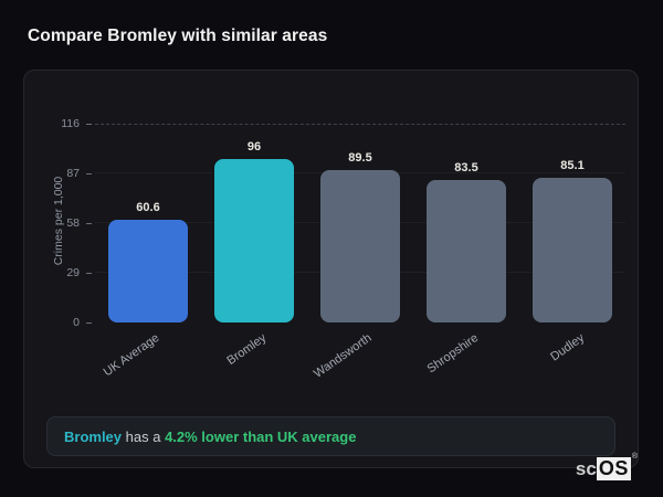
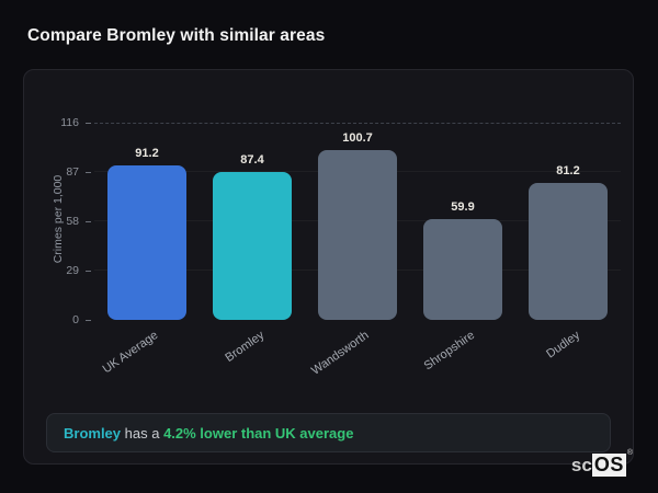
UK Average: 60.6 -> 91.2
Bromley: 96 -> 87.4
Wandsworth: 89.5 -> 100.7
Shropshire: 83.5 -> 59.9
Dudley: 85.1 -> 81.2
